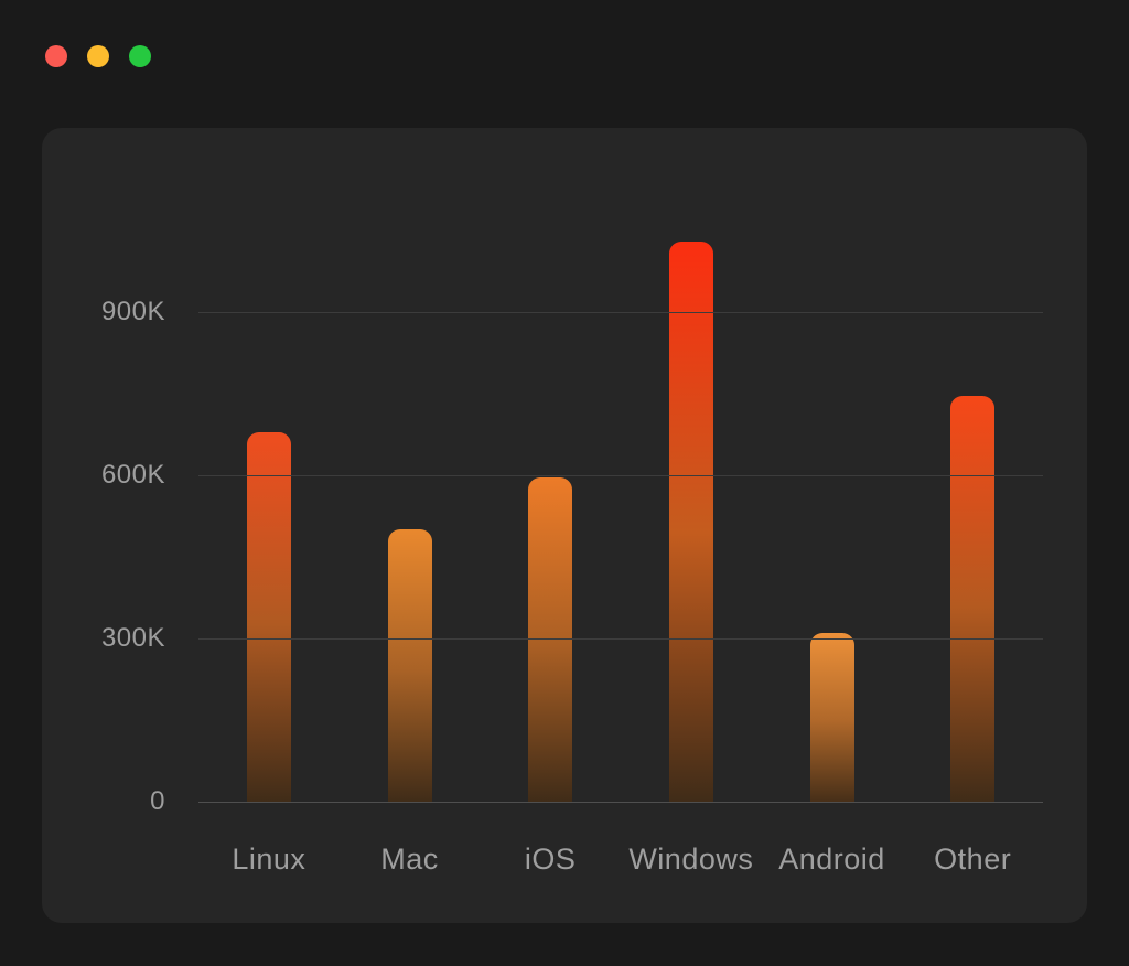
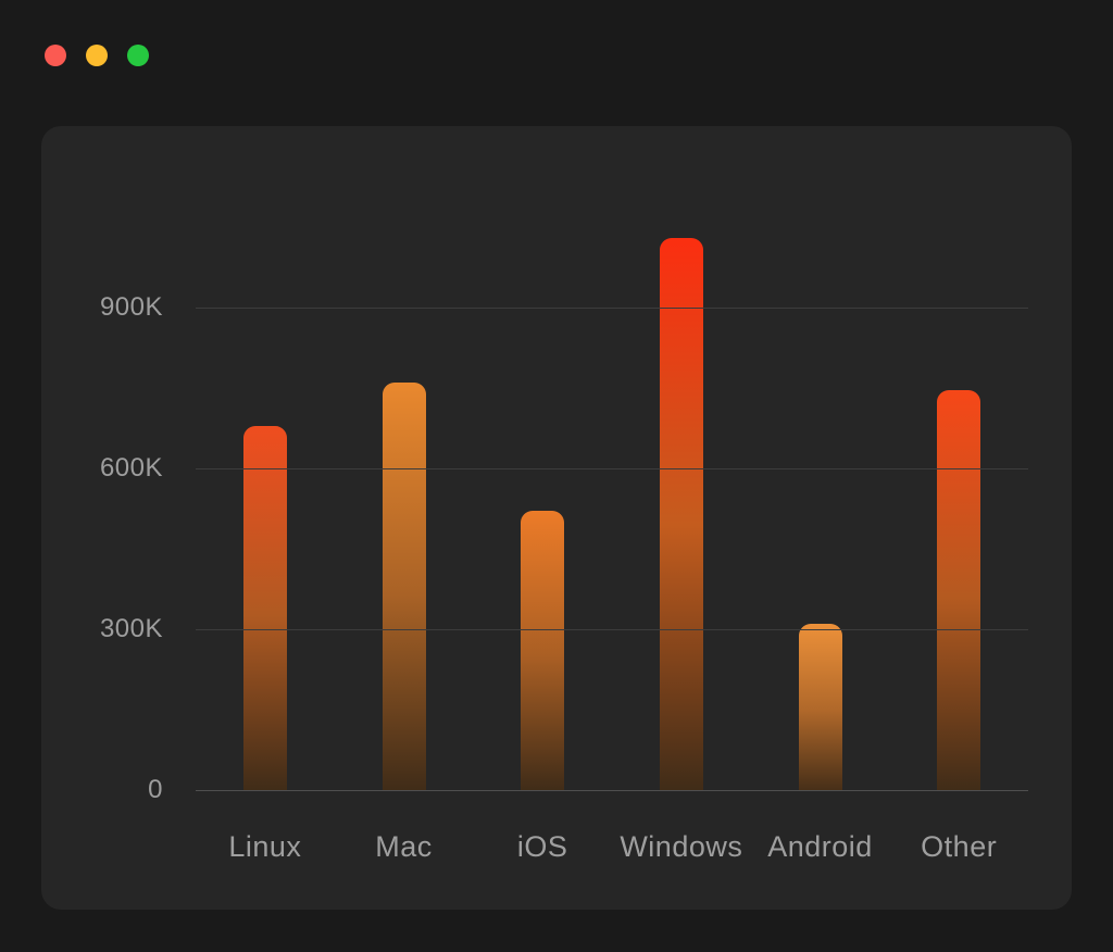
Mac: 500K -> 760K
iOS: 600K -> 520K
